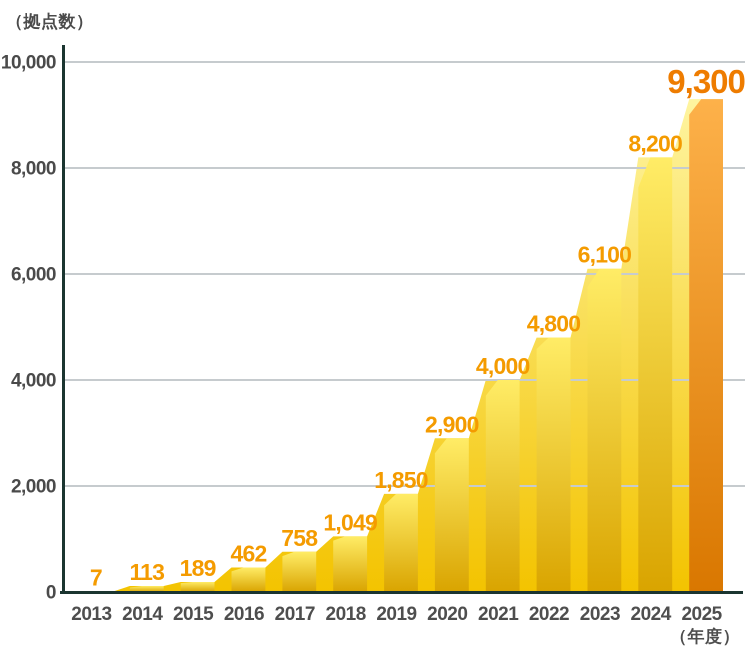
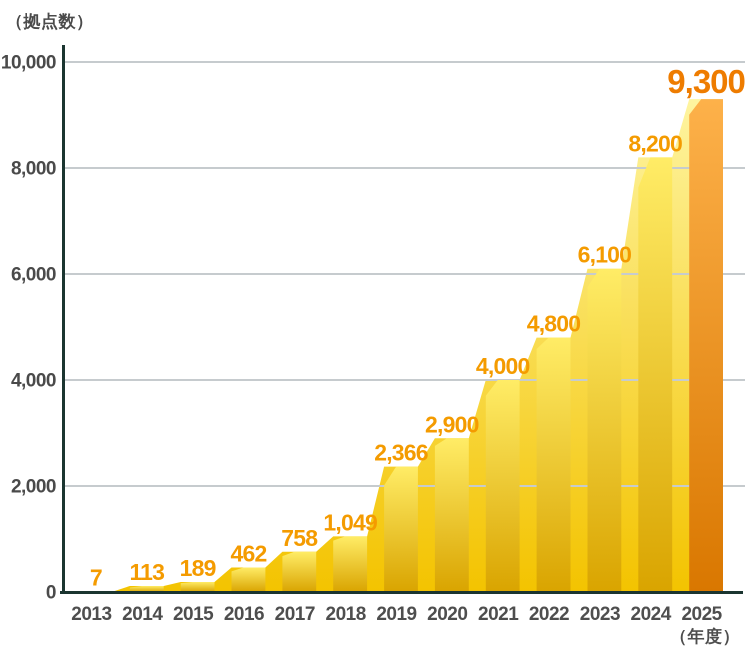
2019: 1,850 -> 2,366
